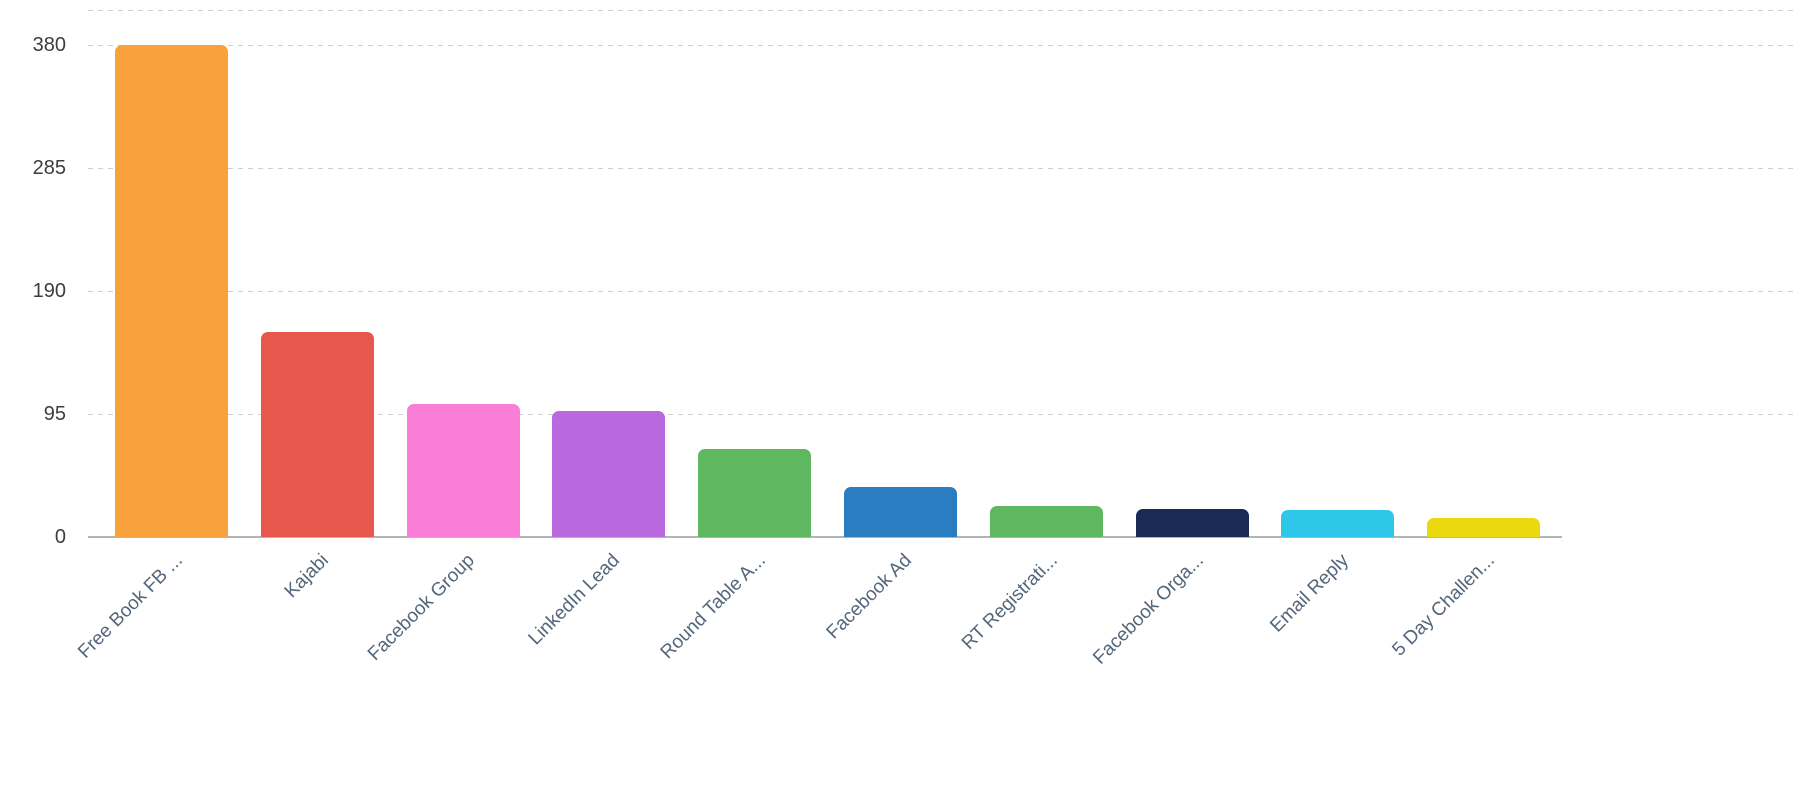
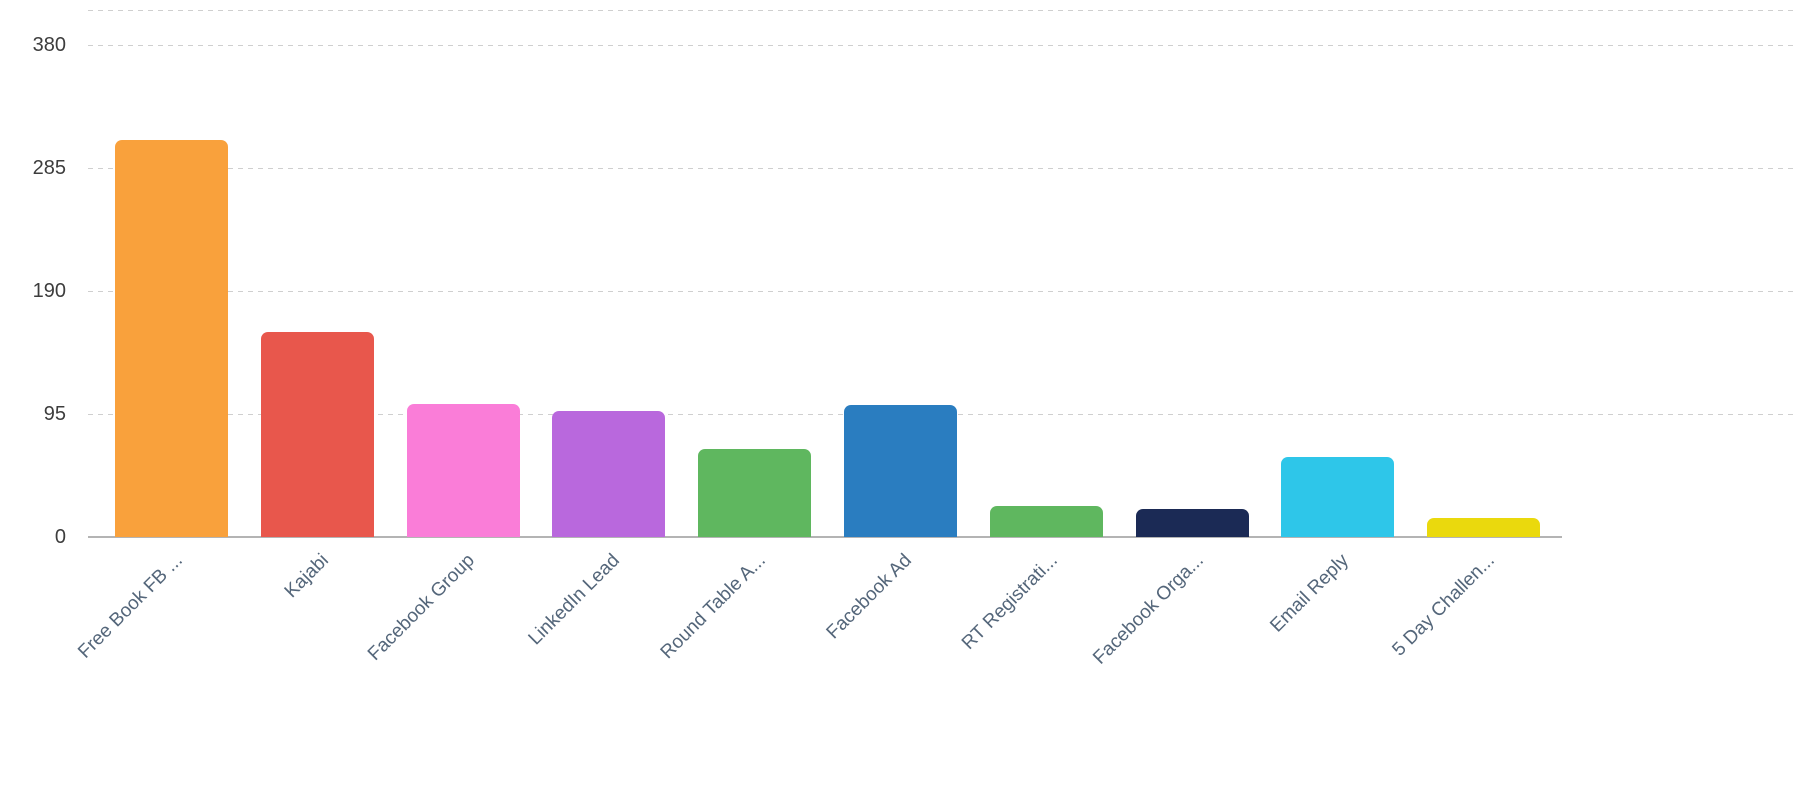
Free Book FB ...: 380 -> 307
Facebook Ad: 39 -> 102
Email Reply: 21 -> 62
